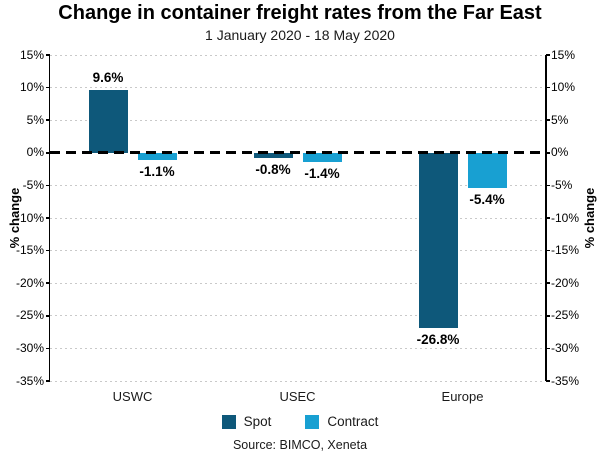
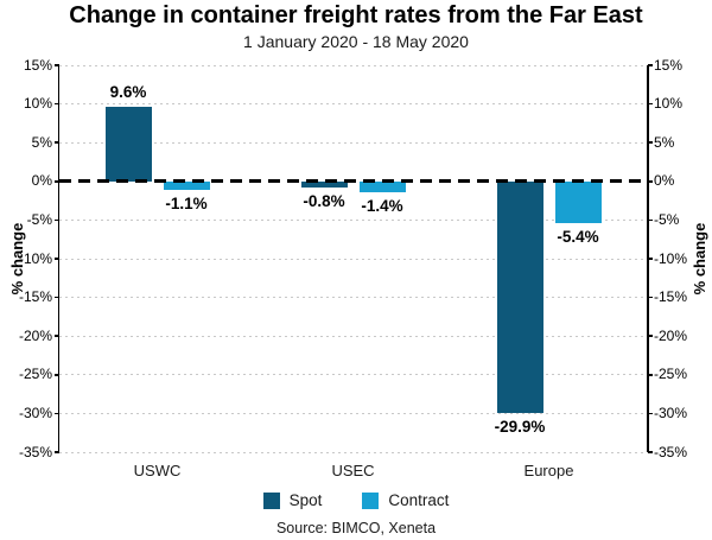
Spot/Europe: -26.8% -> -29.9%
